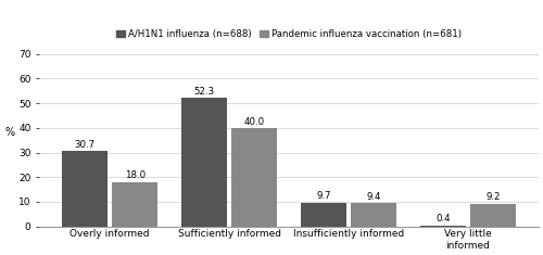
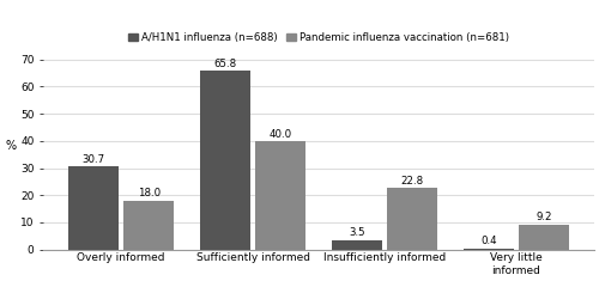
A/H1N1 influenza (n=688)/Sufficiently informed: 52.3 -> 65.8
A/H1N1 influenza (n=688)/Insufficiently informed: 9.7 -> 3.5
Pandemic influenza vaccination (n=681)/Insufficiently informed: 9.4 -> 22.8
